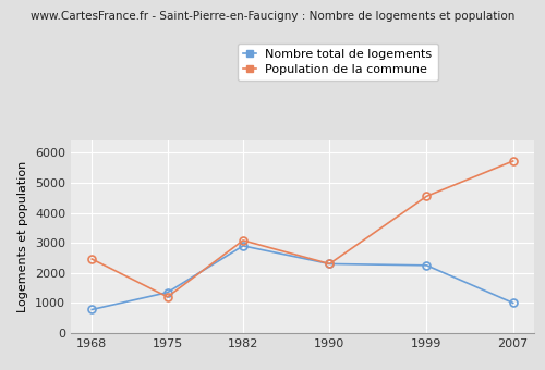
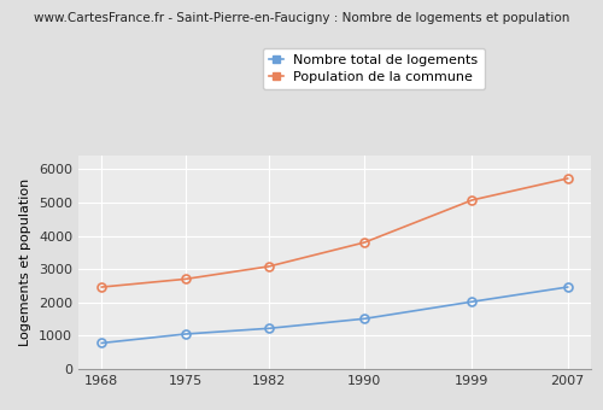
Nombre total de logements/1975: 1350 -> 1050
Population de la commune/1975: 1200 -> 2700
Nombre total de logements/1982: 2900 -> 1220
Nombre total de logements/1990: 2300 -> 1510
Population de la commune/1990: 2300 -> 3800
Nombre total de logements/1999: 2250 -> 2020
Population de la commune/1999: 4550 -> 5070
Nombre total de logements/2007: 1000 -> 2460
